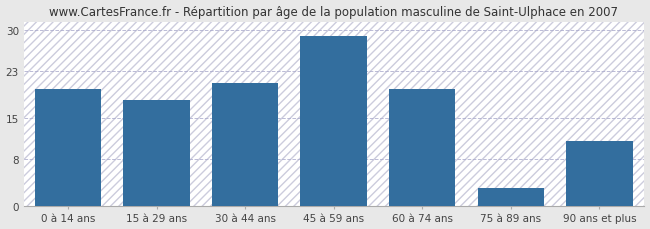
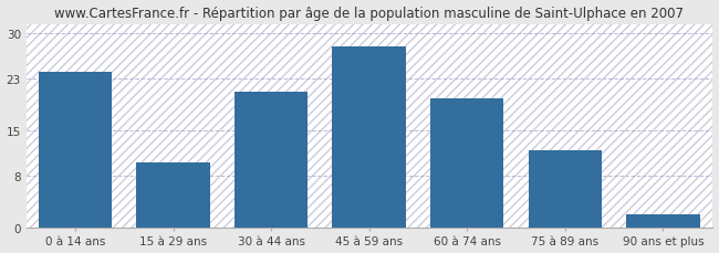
0 à 14 ans: 20 -> 24
15 à 29 ans: 18 -> 10
45 à 59 ans: 29 -> 28
75 à 89 ans: 3 -> 12
90 ans et plus: 11 -> 2
